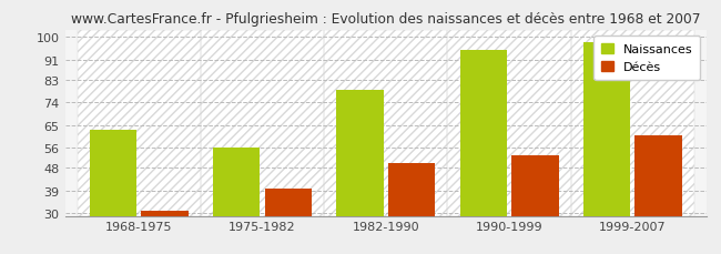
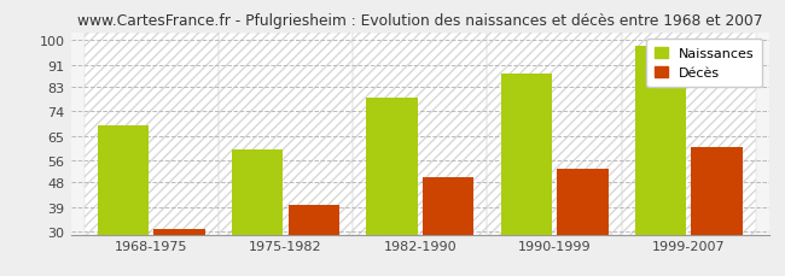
Naissances/1968-1975: 63 -> 69
Naissances/1975-1982: 56 -> 60
Naissances/1990-1999: 95 -> 88
